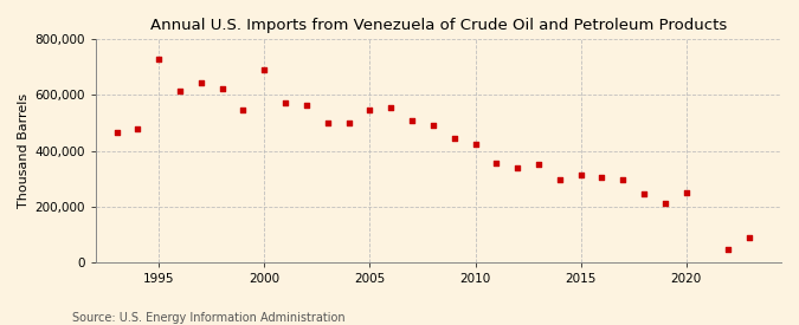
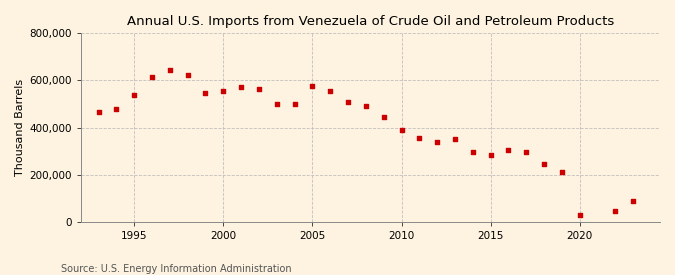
1995: 730,000 -> 540,000
2000: 690,000 -> 555,000
2005: 545,000 -> 575,000
2010: 425,000 -> 390,000
2015: 315,000 -> 285,000
2020: 250,000 -> 30,000
